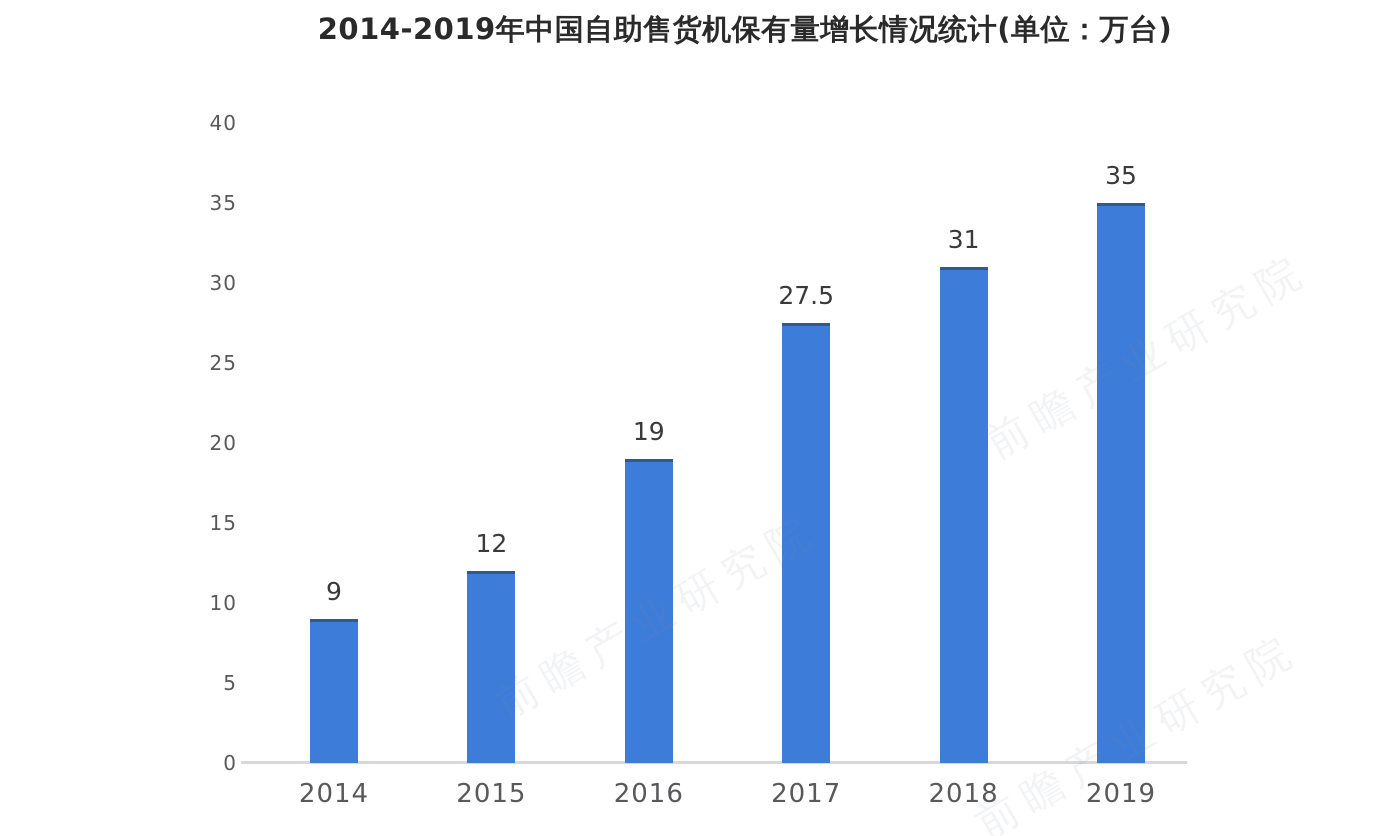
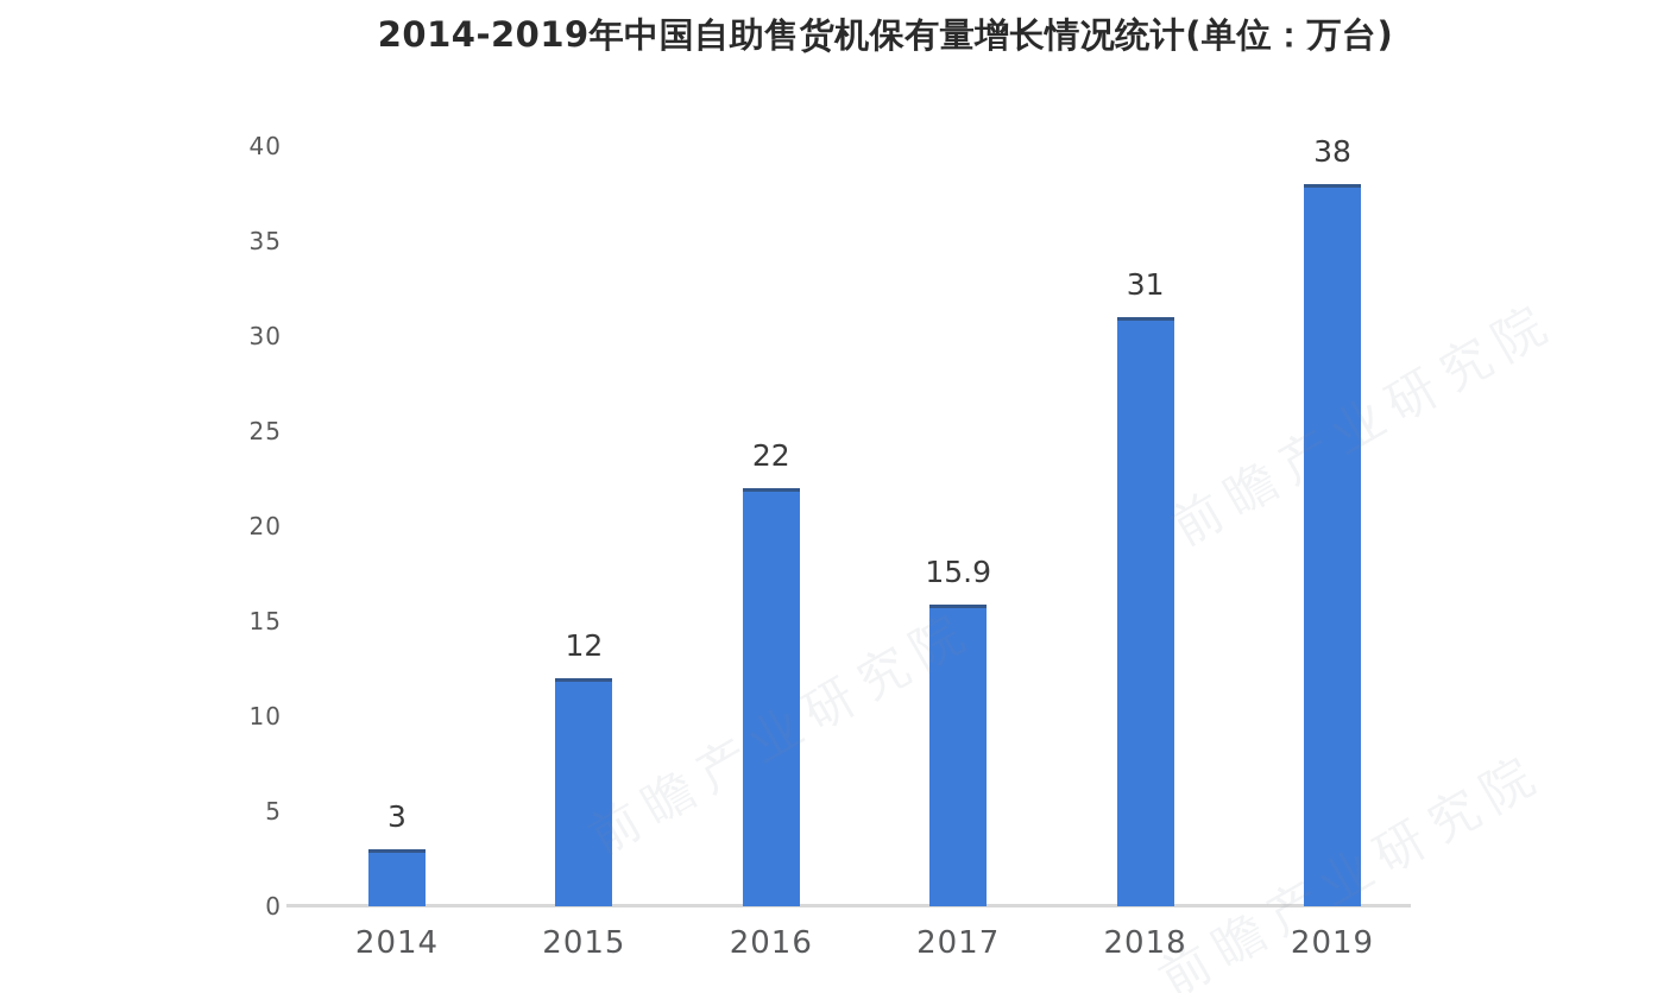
2014: 9 -> 3
2016: 19 -> 22
2017: 27.5 -> 15.9
2019: 35 -> 38
